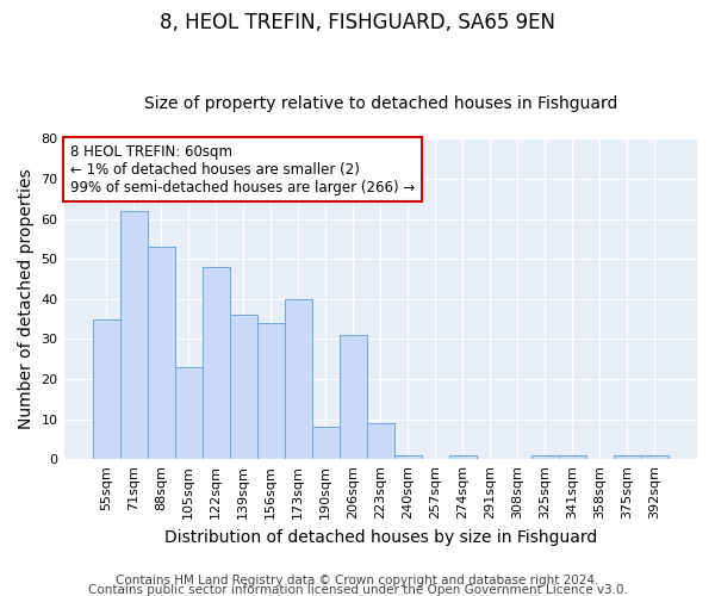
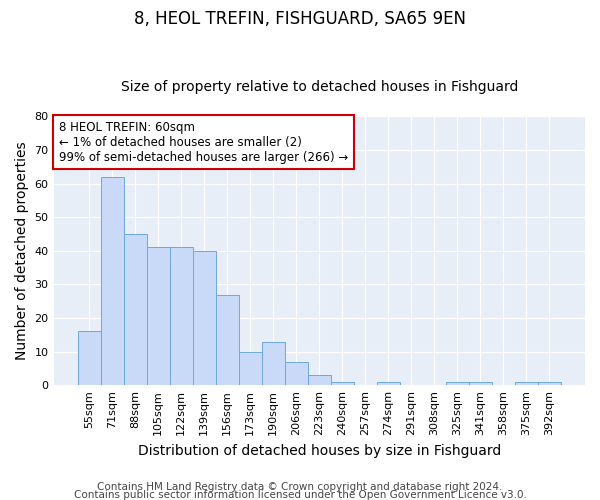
55sqm: 35 -> 16
88sqm: 53 -> 45
105sqm: 23 -> 41
122sqm: 48 -> 41
139sqm: 36 -> 40
156sqm: 34 -> 27
173sqm: 40 -> 10
190sqm: 8 -> 13
206sqm: 31 -> 7
223sqm: 9 -> 3
